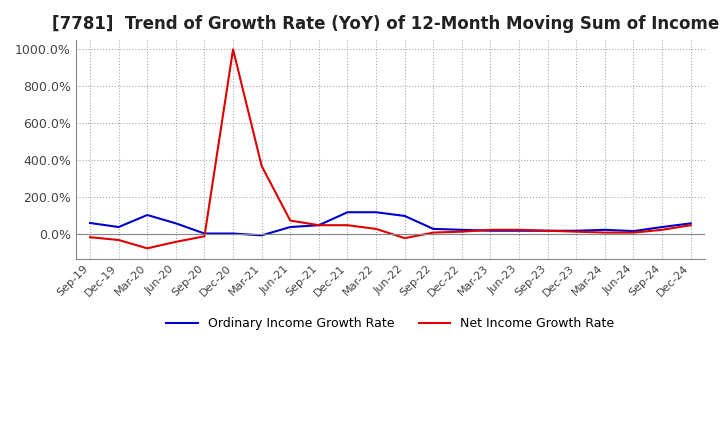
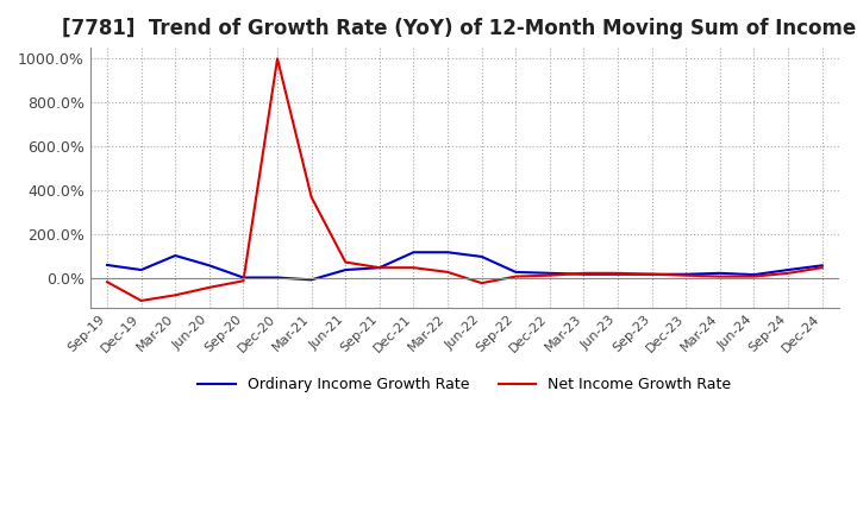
Net Income Growth Rate/Dec-19: -30% -> -100%
